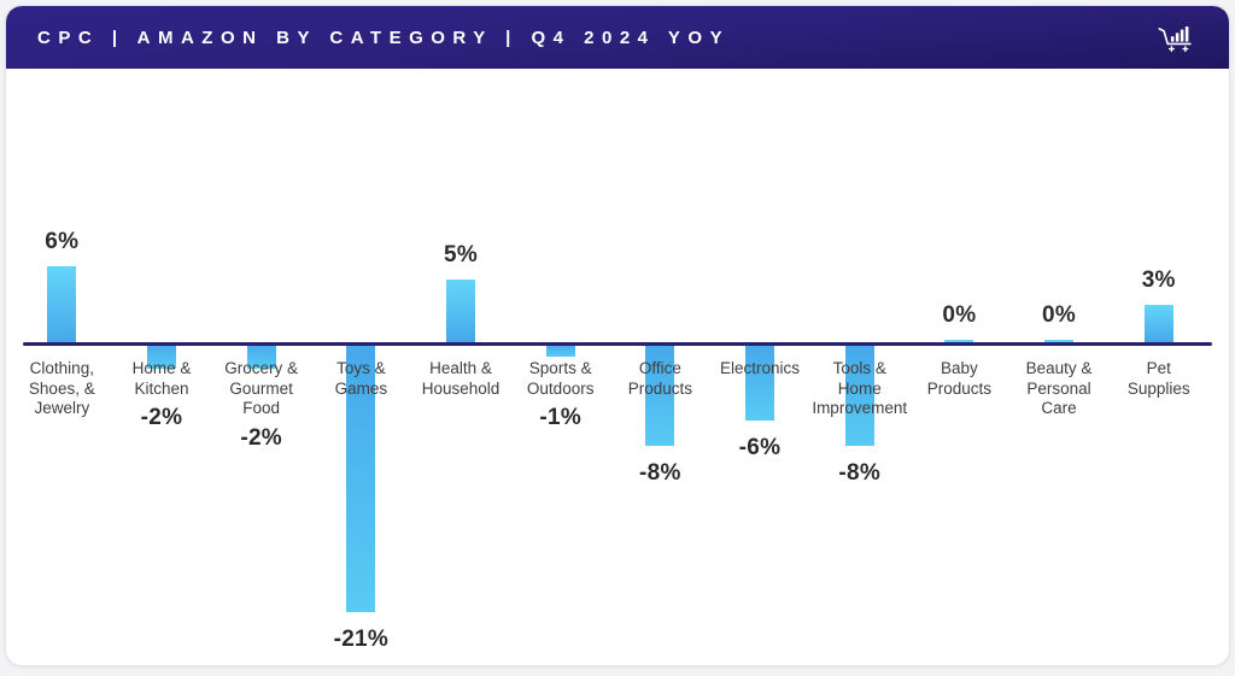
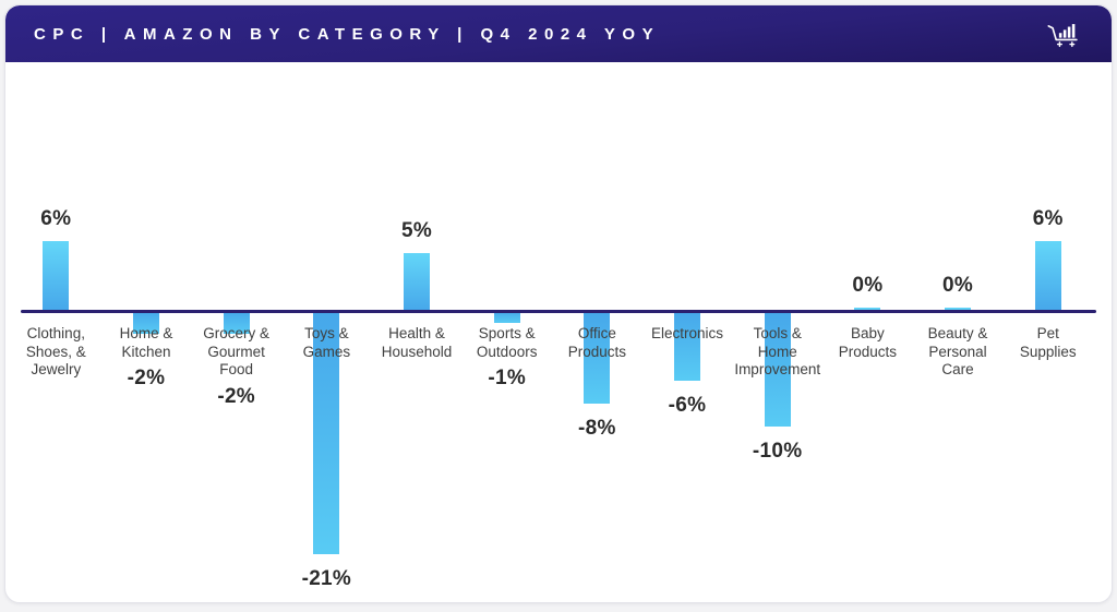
Tools & Home Improvement: -8% -> -10%
Pet Supplies: 3% -> 6%
